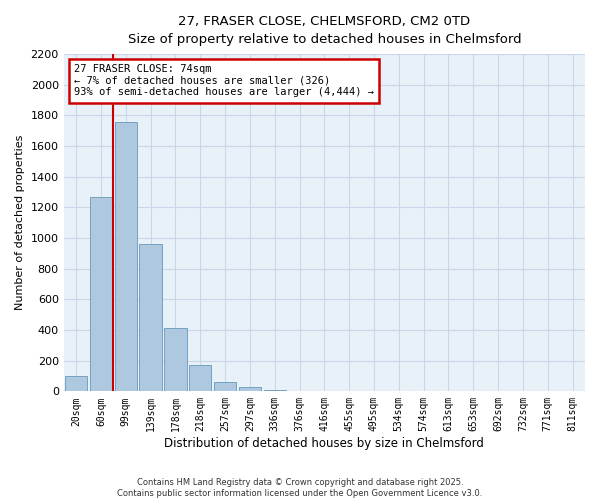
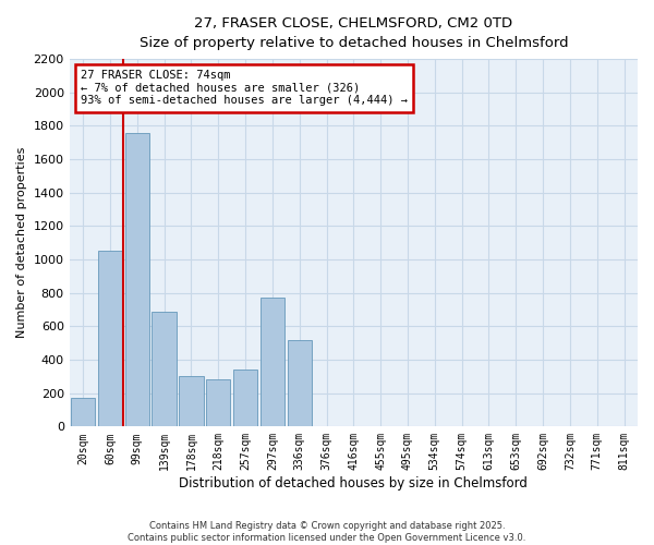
20sqm: 100 -> 170
60sqm: 1270 -> 1050
139sqm: 960 -> 690
178sqm: 410 -> 300
218sqm: 170 -> 280
257sqm: 60 -> 340
297sqm: 30 -> 770
336sqm: 10 -> 520
